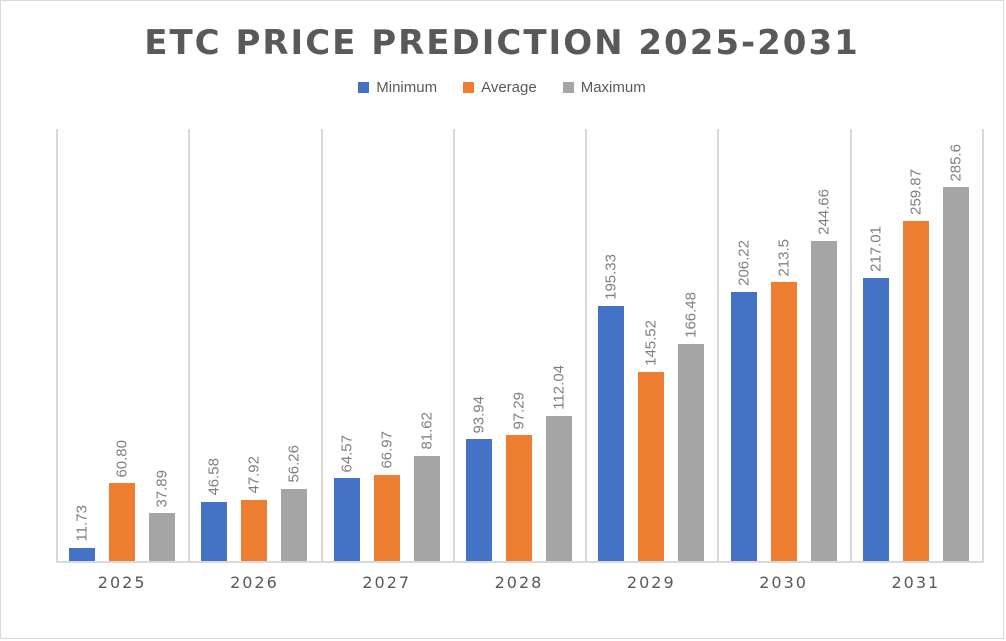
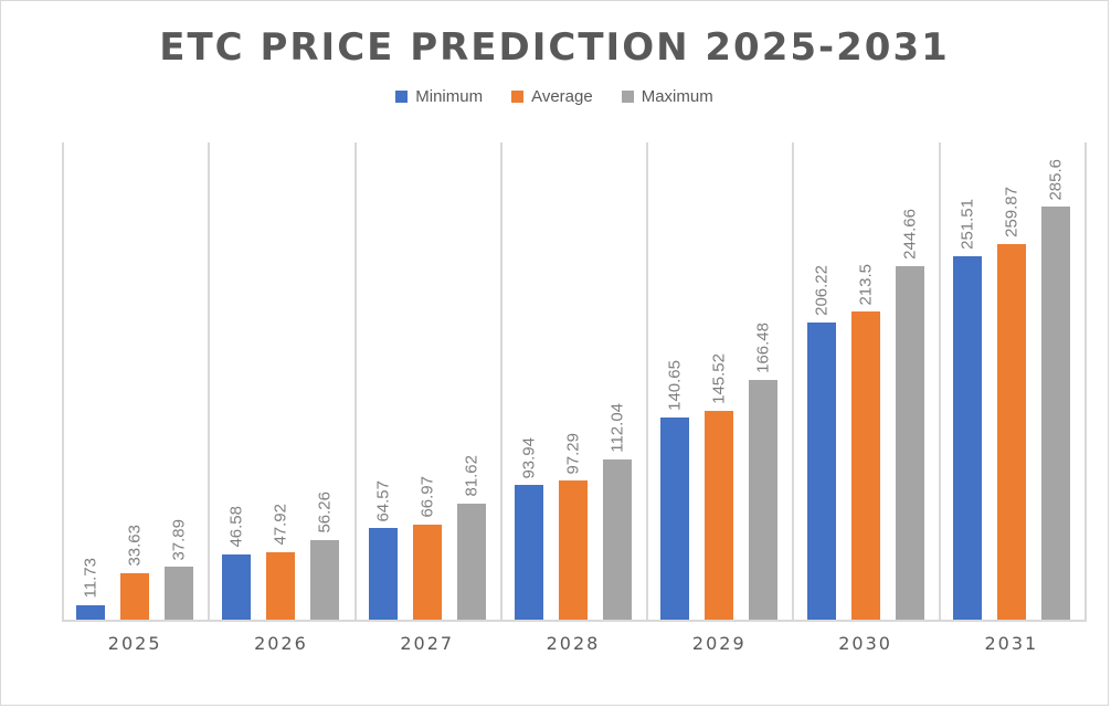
Average/2025: 60.80 -> 33.63
Minimum/2029: 195.33 -> 140.65
Minimum/2031: 217.01 -> 251.51
